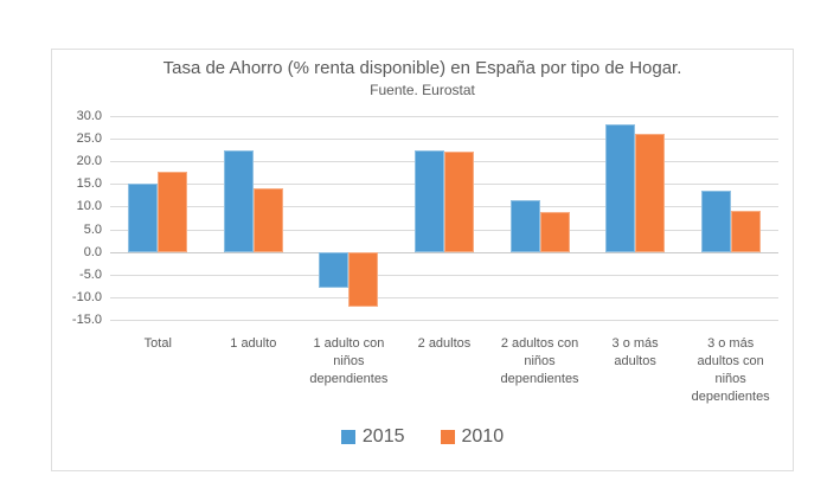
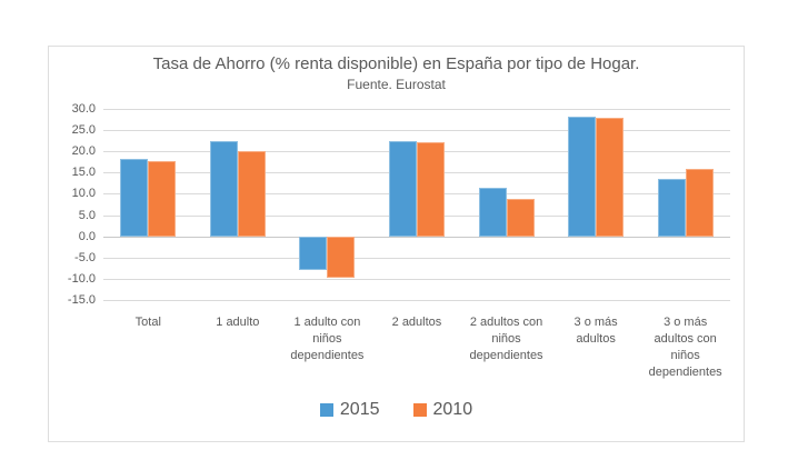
2015/Total: 15 -> 18
2010/1 adulto: 14 -> 20
2010/1 adulto con niños dependientes: -12 -> -10
2010/3 o más adultos: 26 -> 28
2010/3 o más adultos con niños dependientes: 9 -> 16
